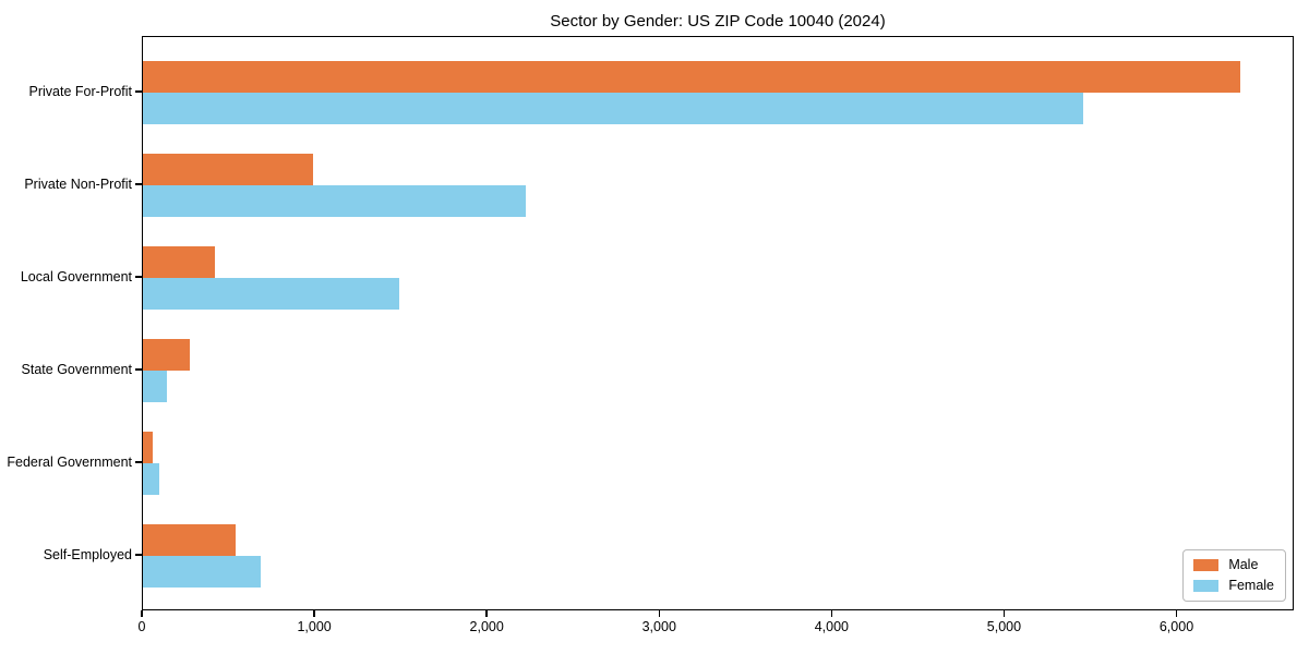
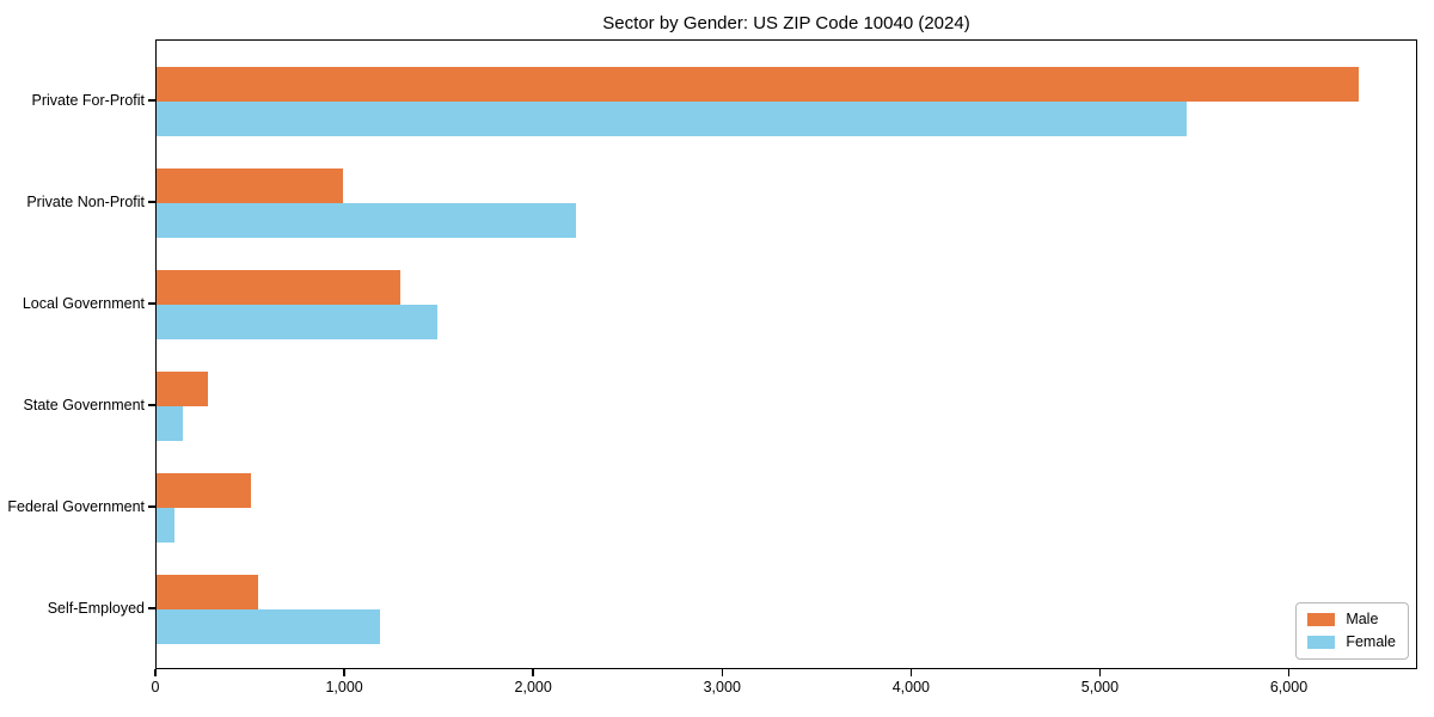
Male/Local Government: 420 -> 1290
Male/Federal Government: 60 -> 500
Female/Self-Employed: 680 -> 1180
